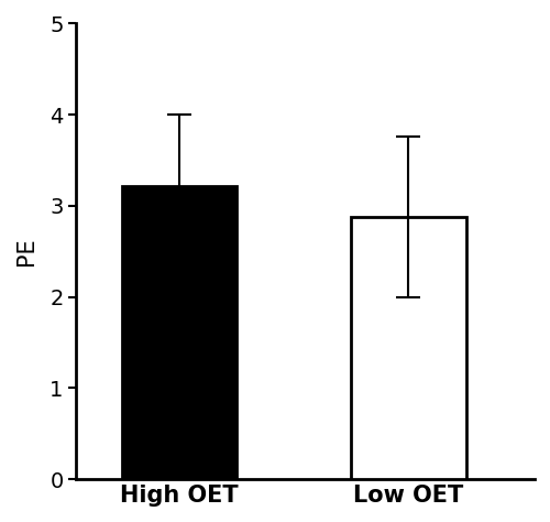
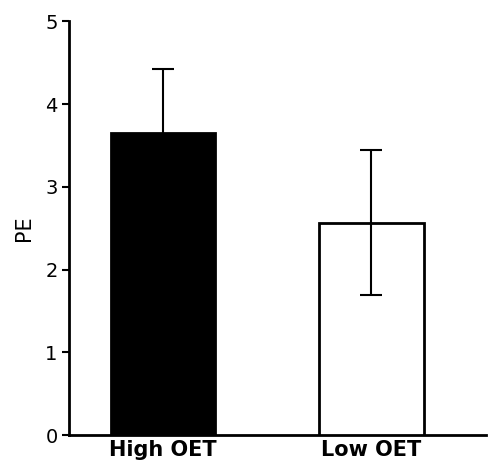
High OET: 3.22 -> 3.65
Low OET: 2.88 -> 2.57
